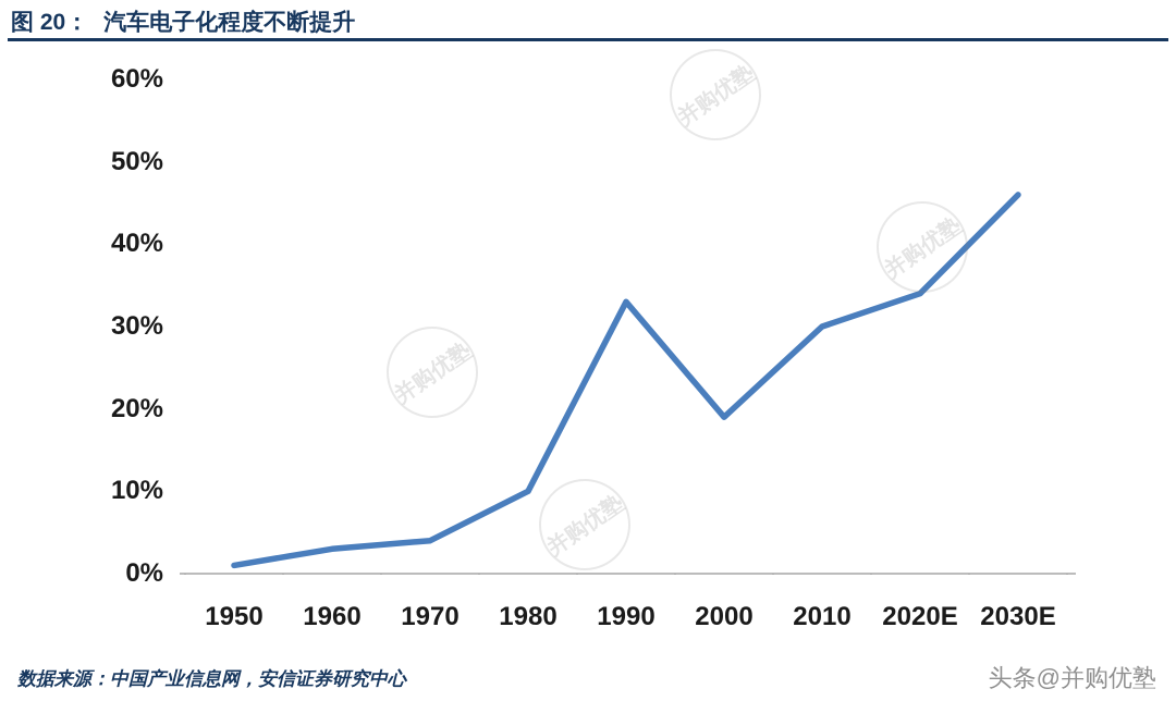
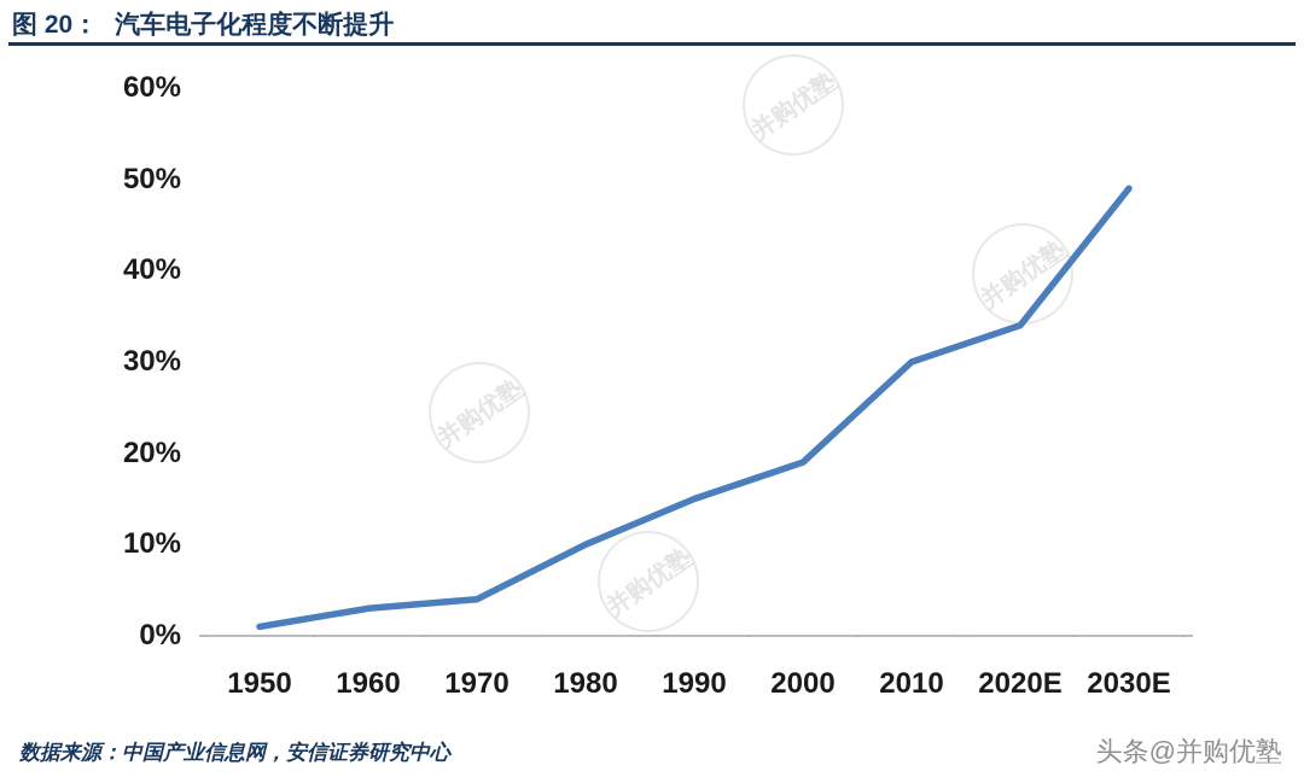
1990: 33% -> 15%
2030E: 46% -> 49%
